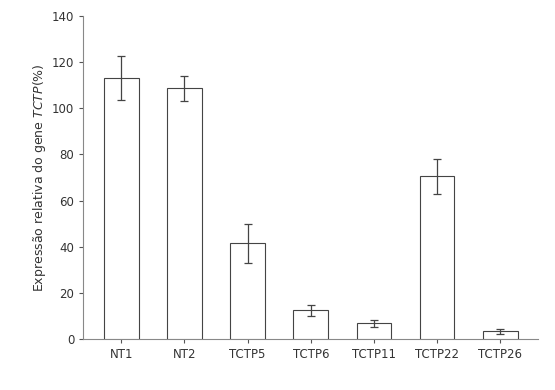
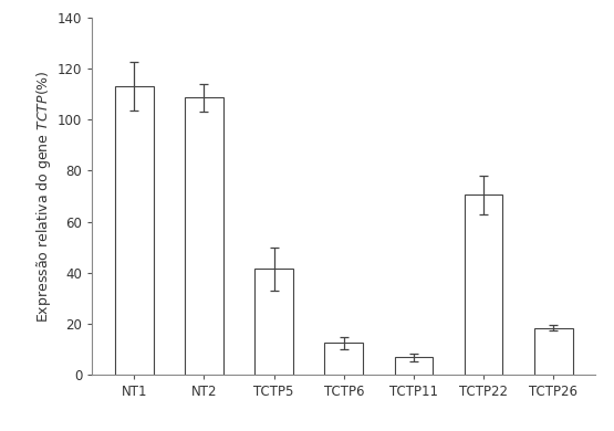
TCTP26: 3.5 -> 18.5
